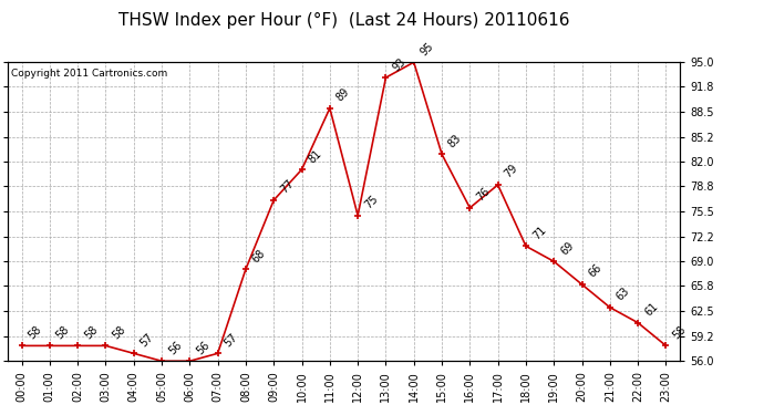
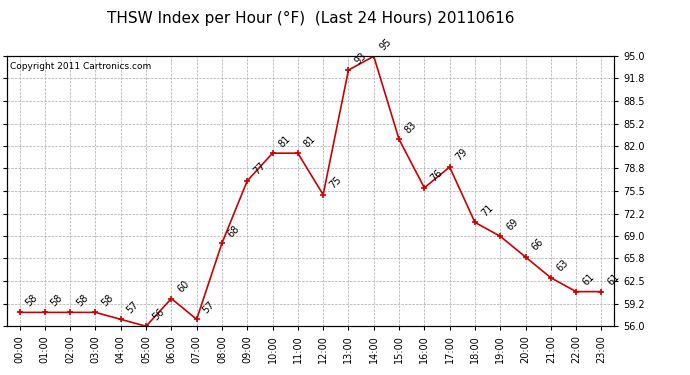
06:00: 56 -> 60
11:00: 89 -> 81
23:00: 58 -> 61
